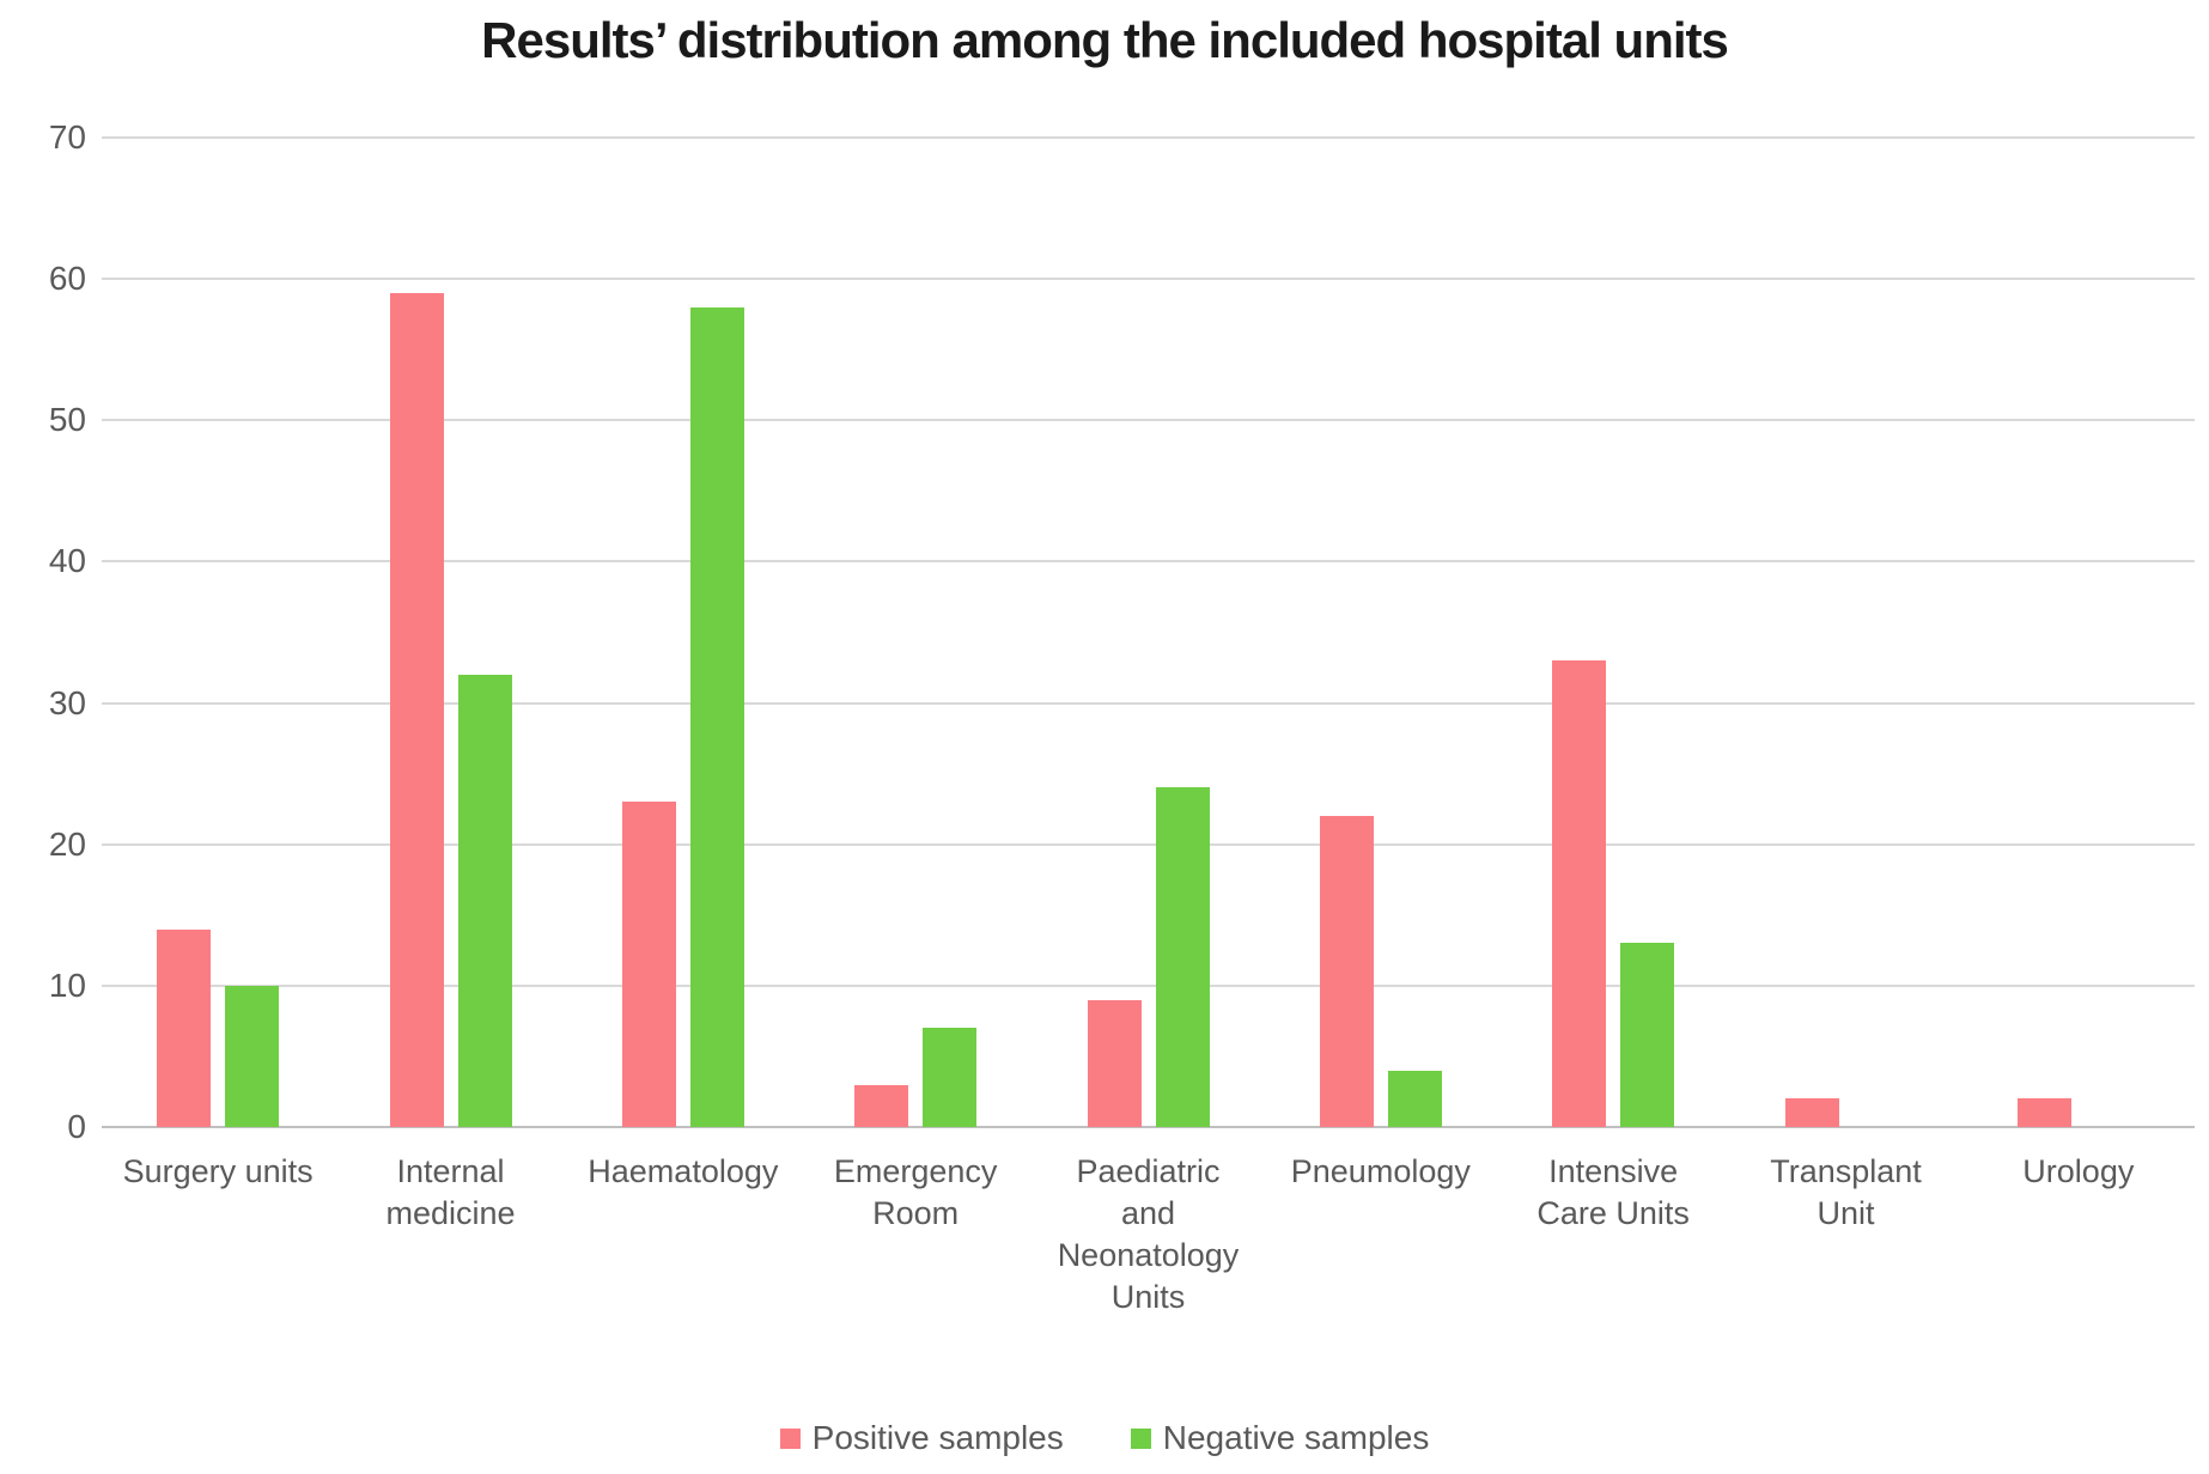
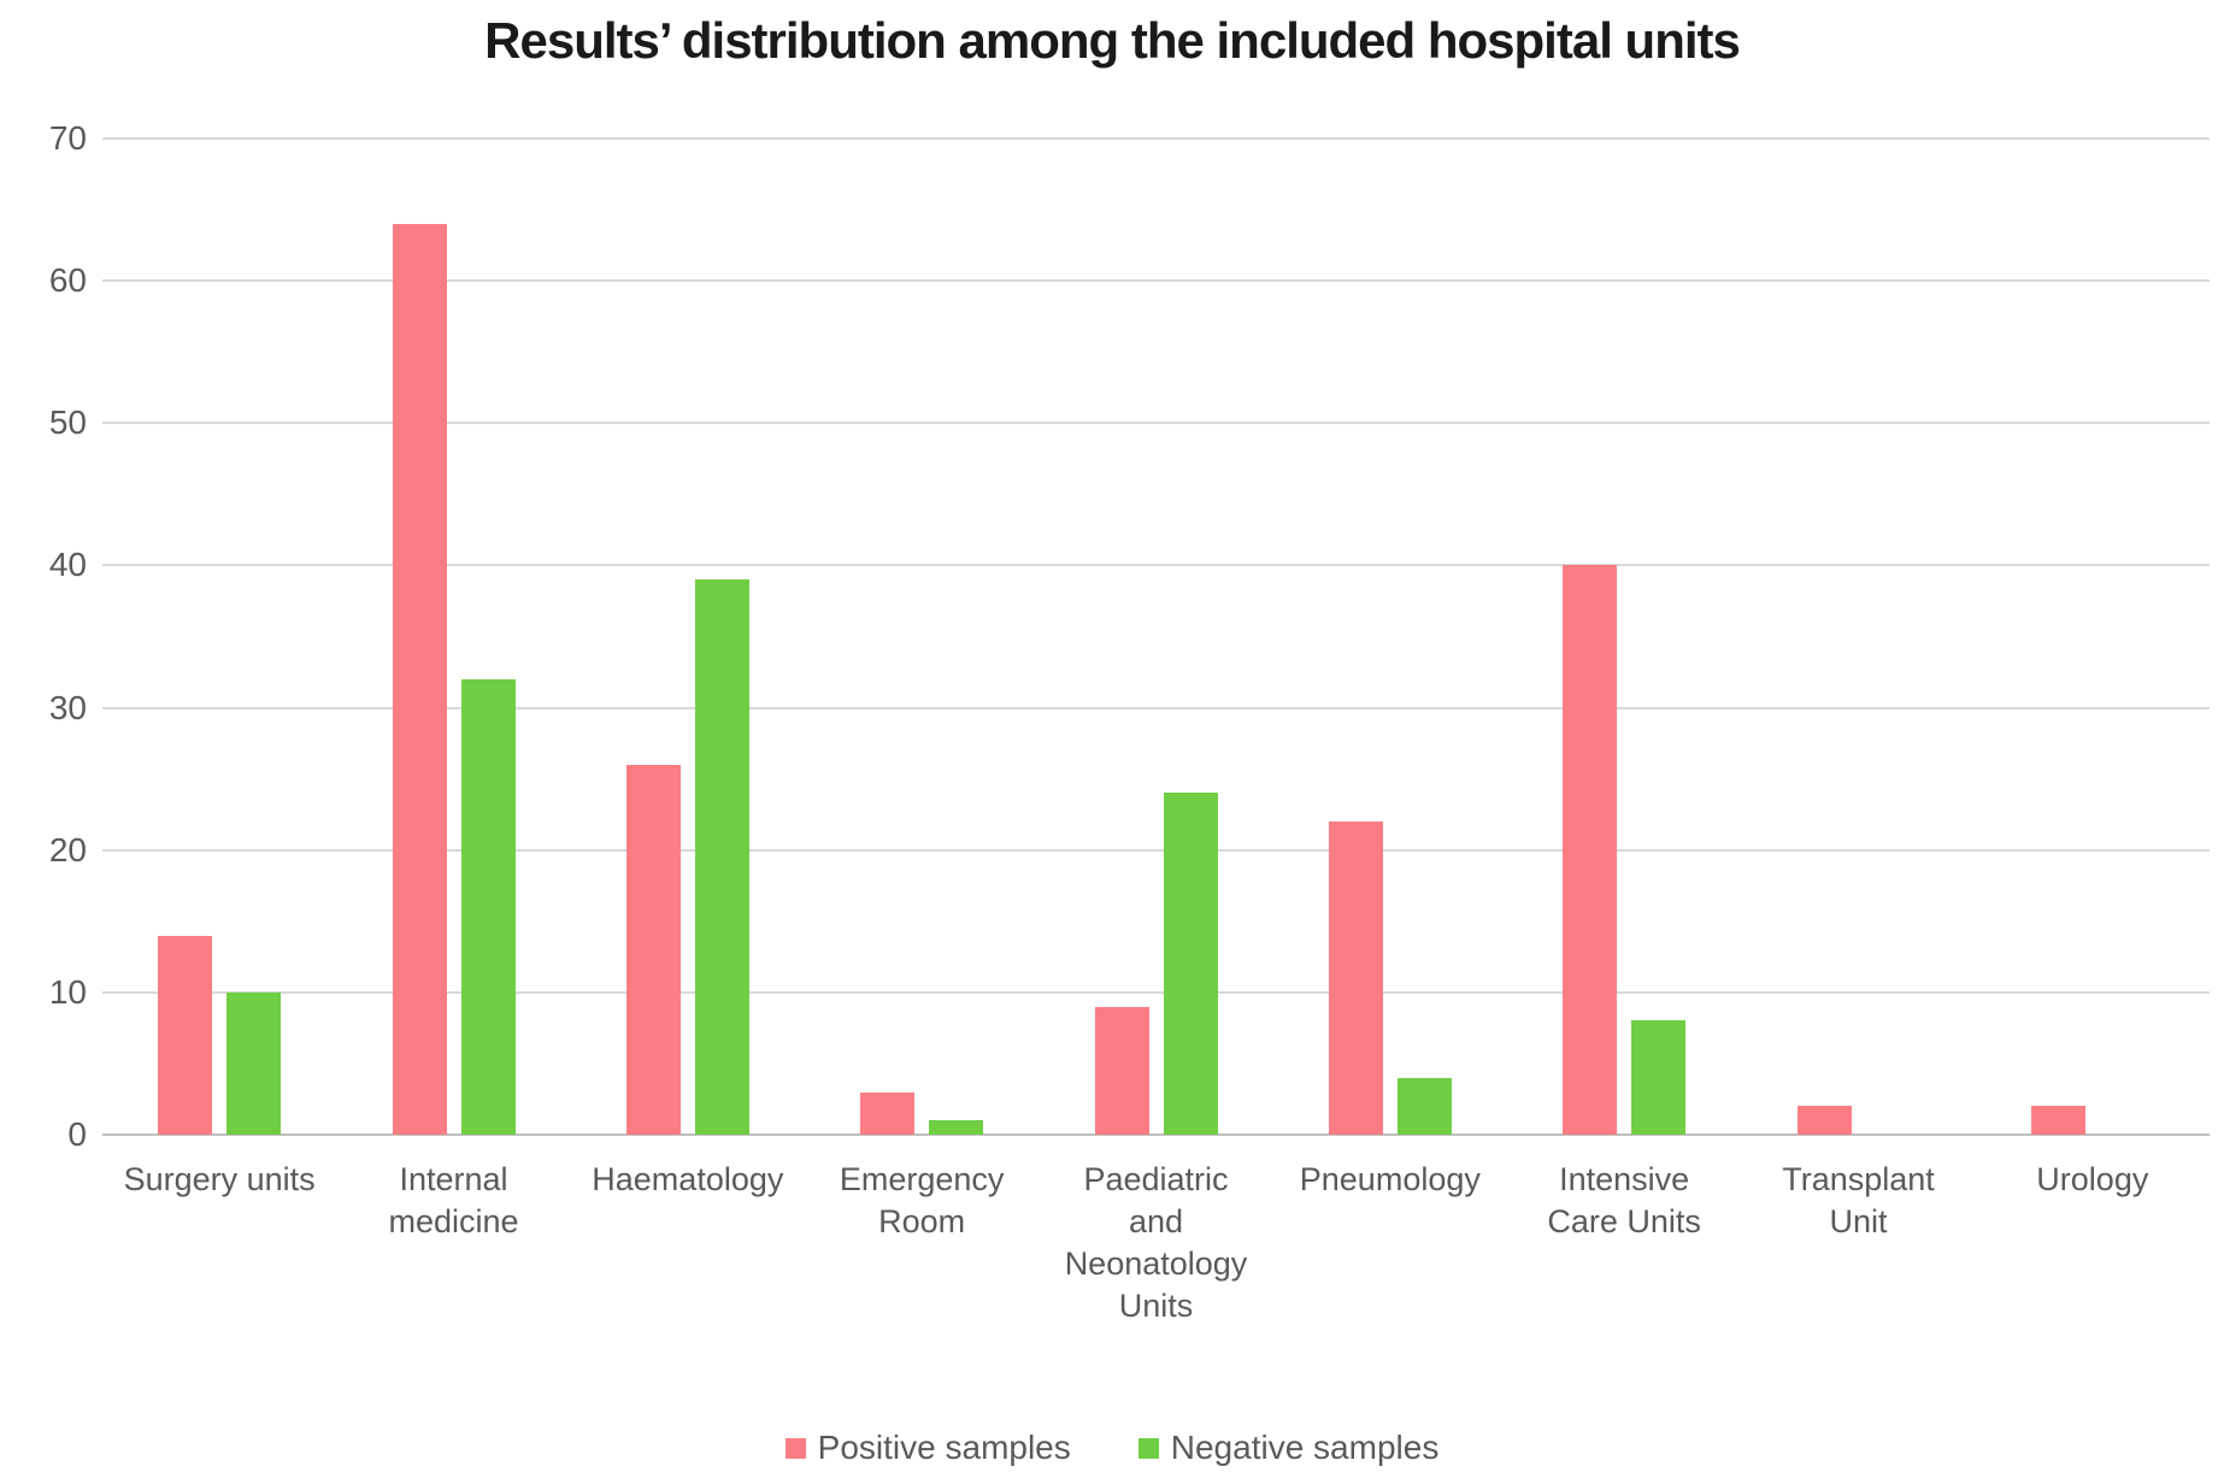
Positive samples/Internal medicine: 59 -> 64
Positive samples/Haematology: 23 -> 26
Negative samples/Haematology: 58 -> 39
Negative samples/Emergency Room: 7 -> 1
Positive samples/Intensive Care Units: 33 -> 40
Negative samples/Intensive Care Units: 13 -> 8
